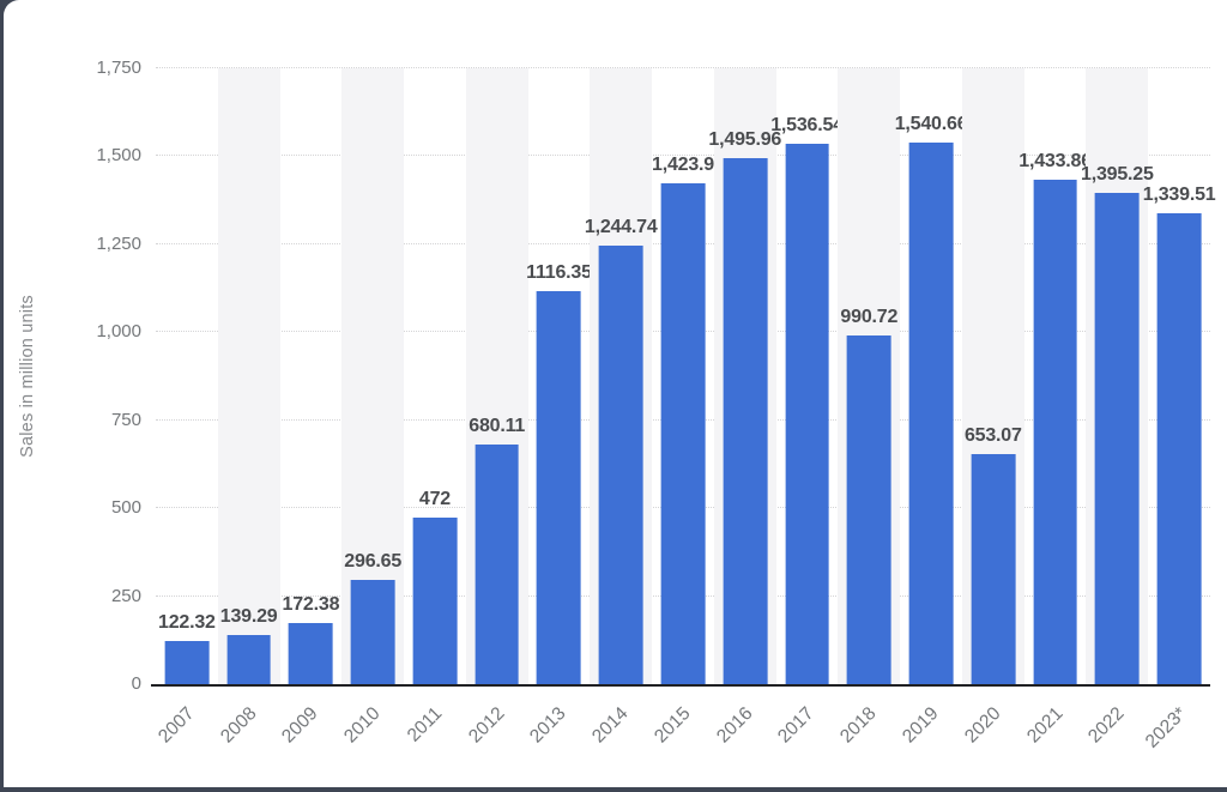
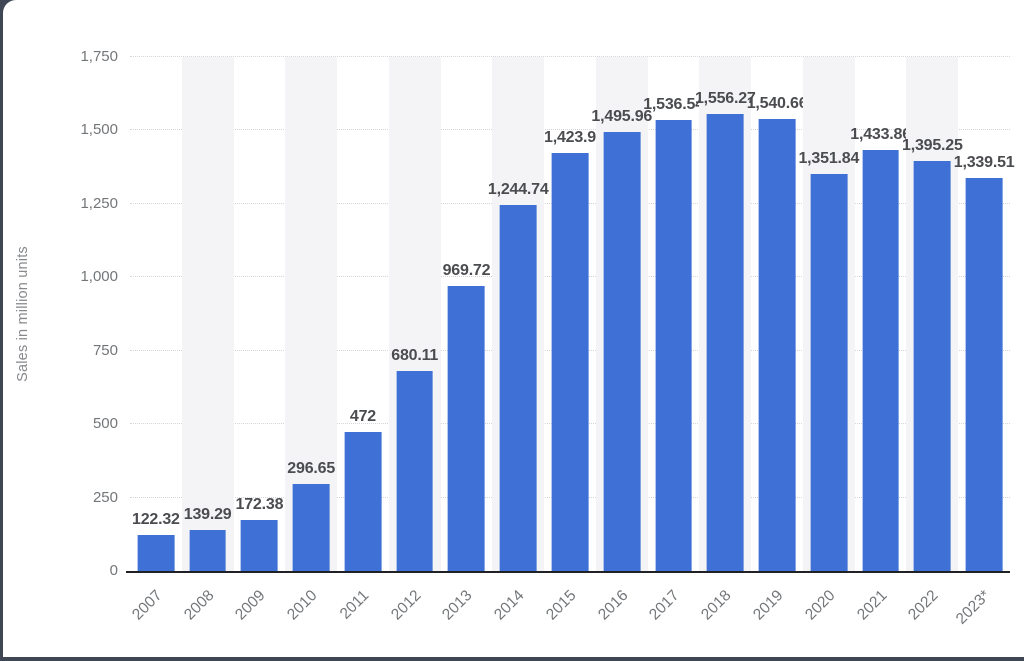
2013: 1116.35 -> 969.72
2018: 990.72 -> 1,556.27
2020: 653.07 -> 1,351.84
